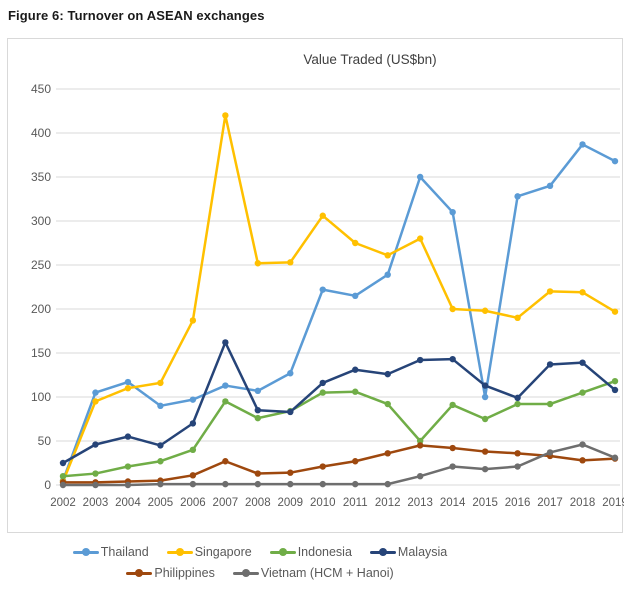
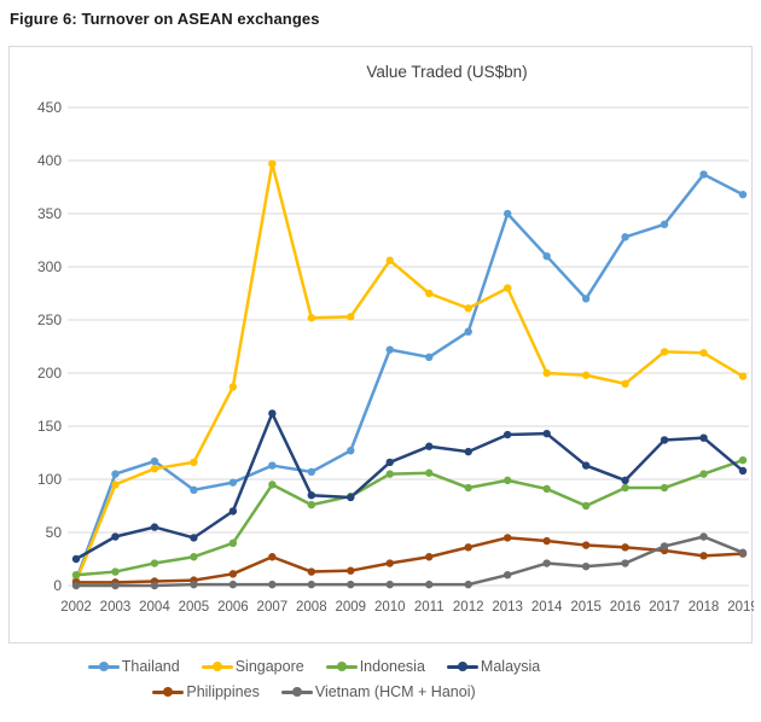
Singapore/2007: 420 -> 400
Indonesia/2013: 50 -> 100
Thailand/2015: 100 -> 270
